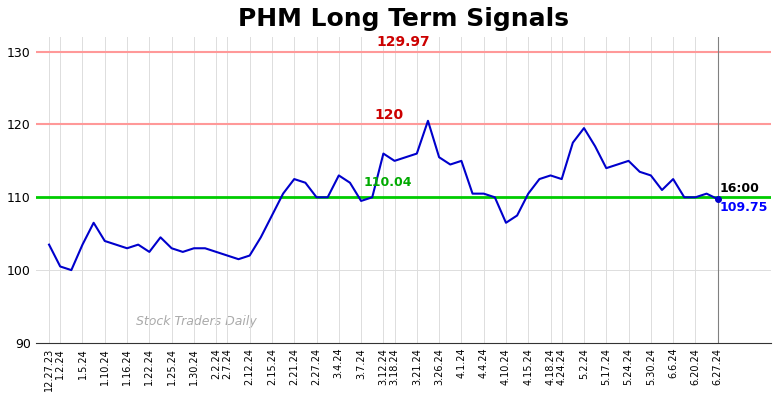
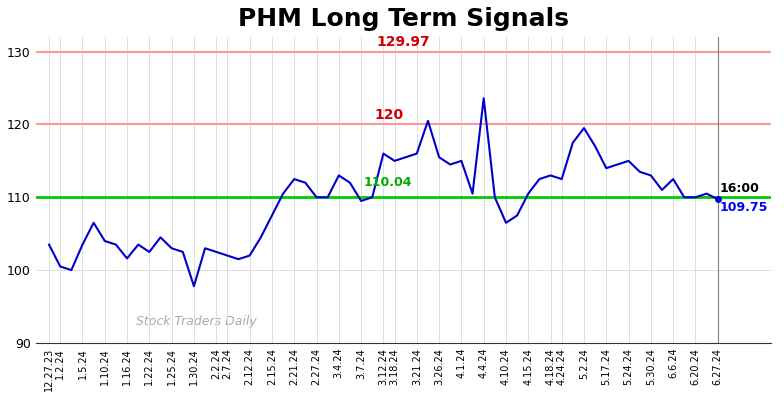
1.16.24: 103.0 -> 101.6
1.30.24: 103.0 -> 97.8
4.4.24: 110.5 -> 123.6
